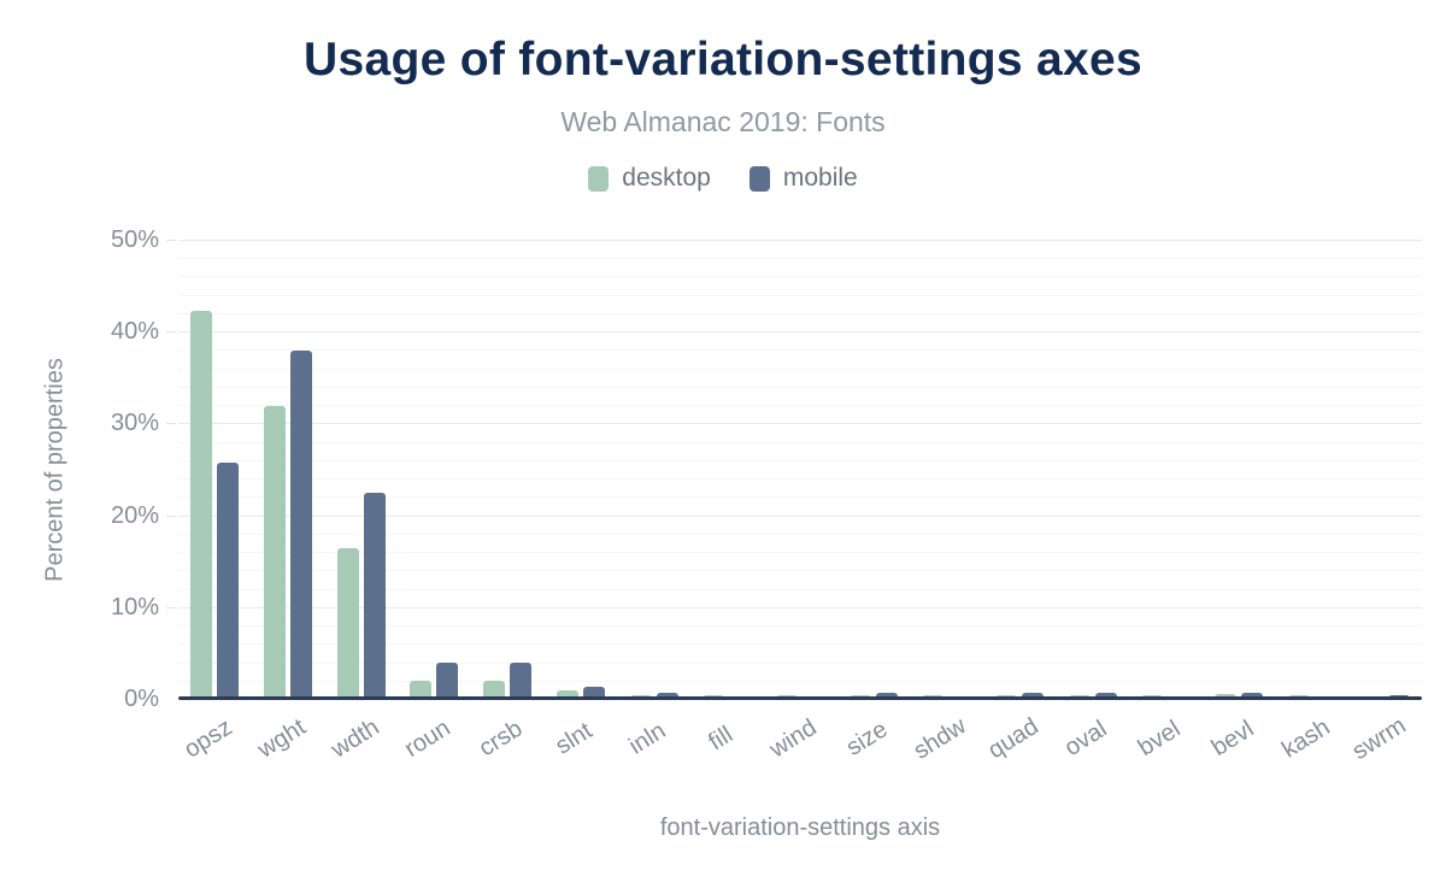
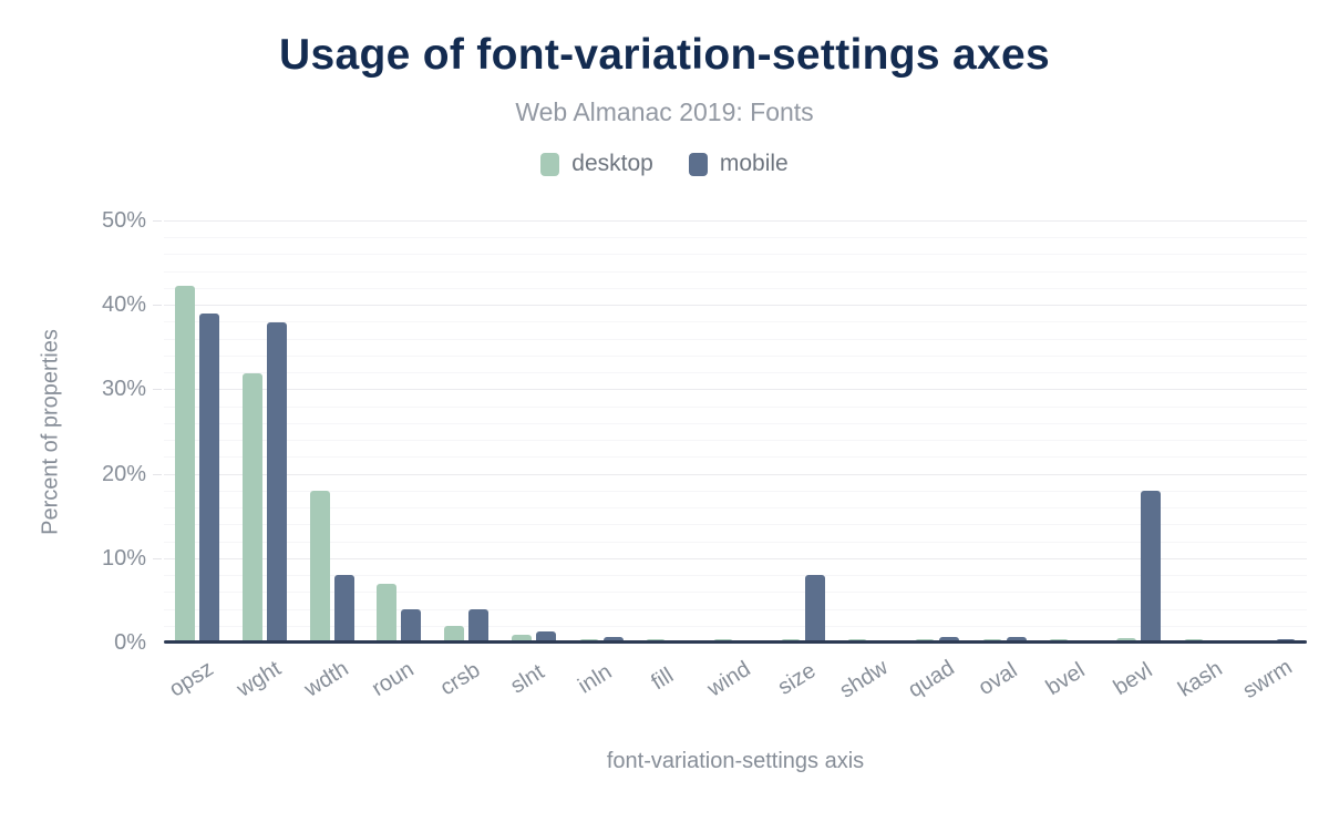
mobile/opsz: 26% -> 39%
desktop/wdth: 16% -> 18%
mobile/wdth: 22% -> 8%
desktop/roun: 2% -> 7%
mobile/size: 1% -> 8%
mobile/bevl: 1% -> 18%
